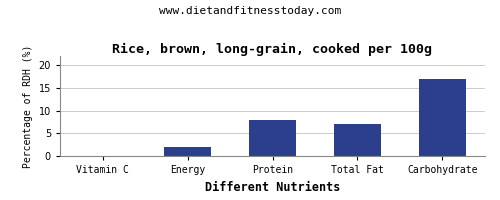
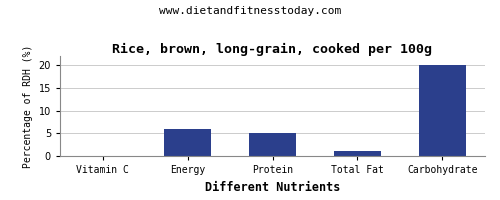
Energy: 2 -> 6
Protein: 8 -> 5
Total Fat: 7 -> 1
Carbohydrate: 17 -> 20
